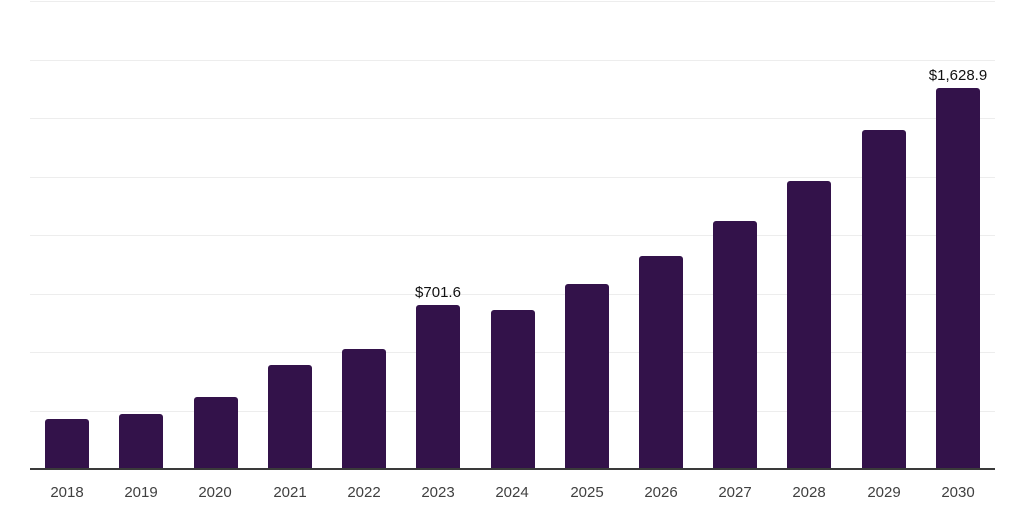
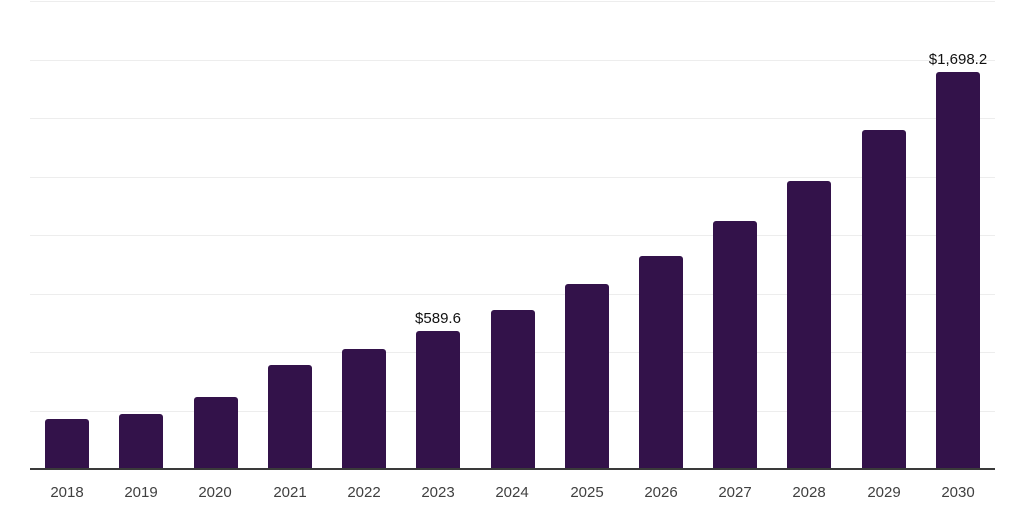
2023: $701.6 -> $589.6
2030: $1,628.9 -> $1,698.2
